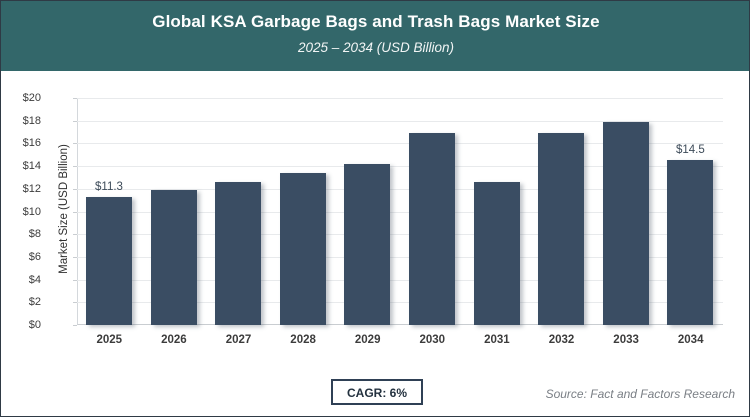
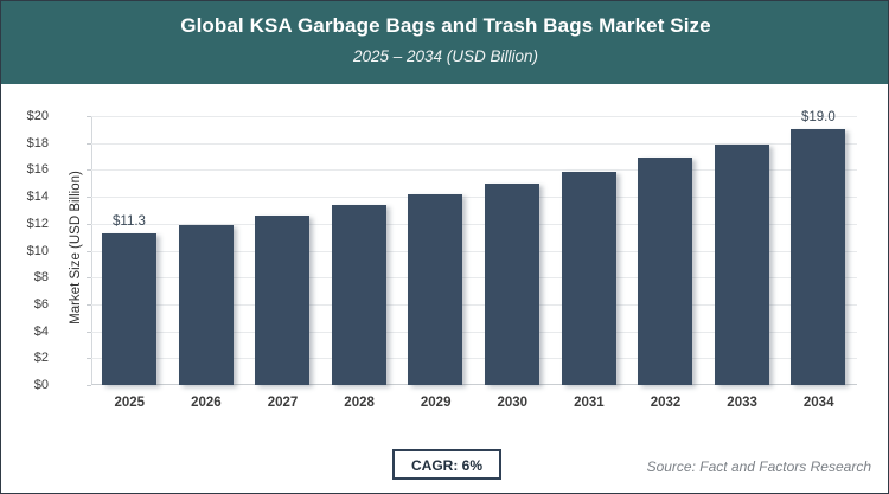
2030: $16.9 -> $15.0
2031: $12.6 -> $15.9
2034: $14.5 -> $19.0
